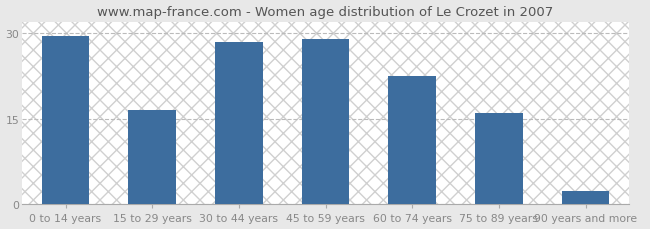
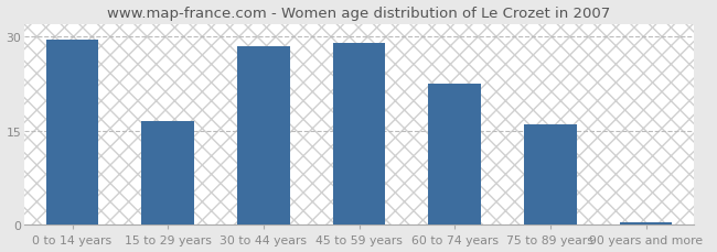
90 years and more: 2.4 -> 0.5
